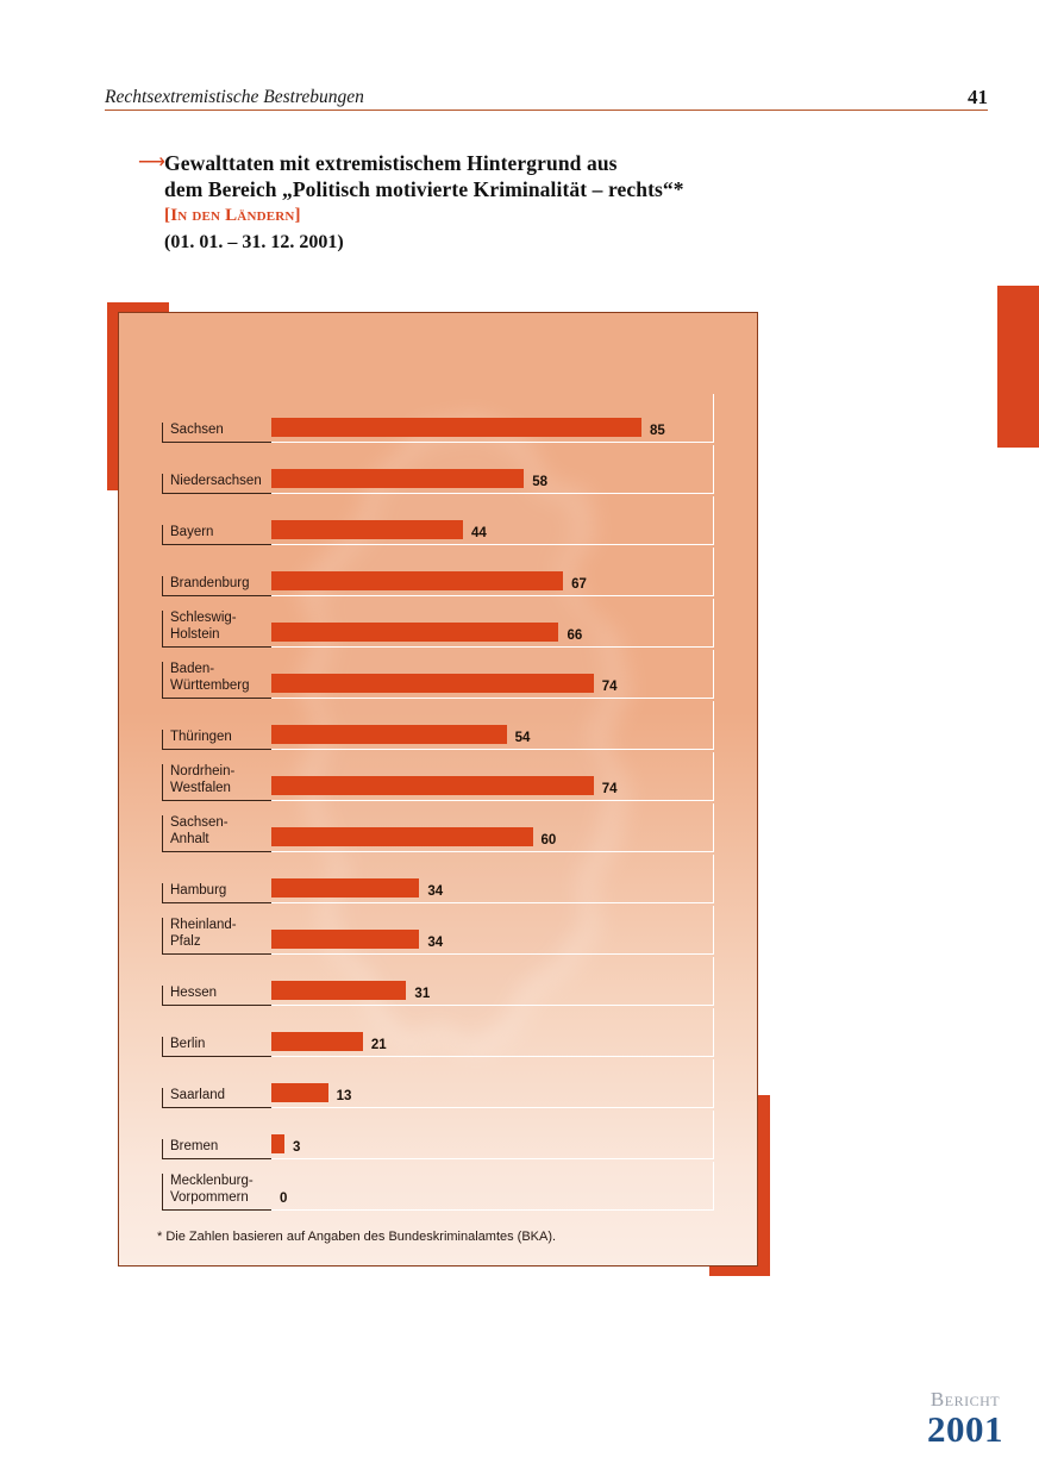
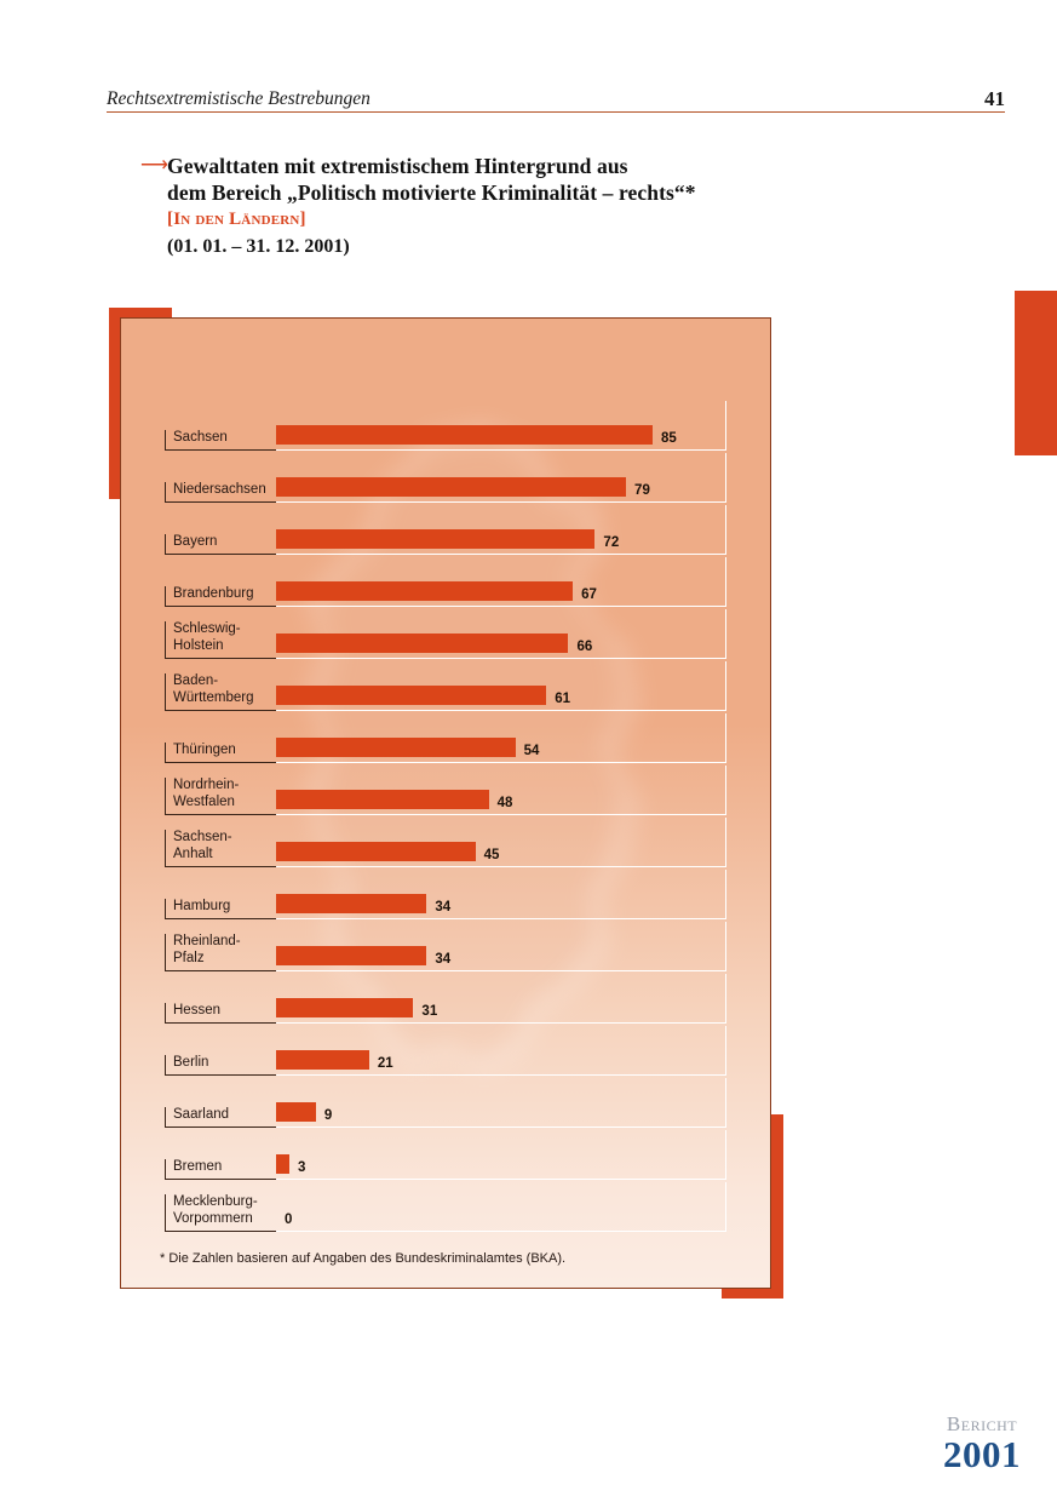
Niedersachsen: 58 -> 79
Bayern: 44 -> 72
Baden- Württemberg: 74 -> 61
Nordrhein- Westfalen: 74 -> 48
Sachsen- Anhalt: 60 -> 45
Saarland: 13 -> 9
